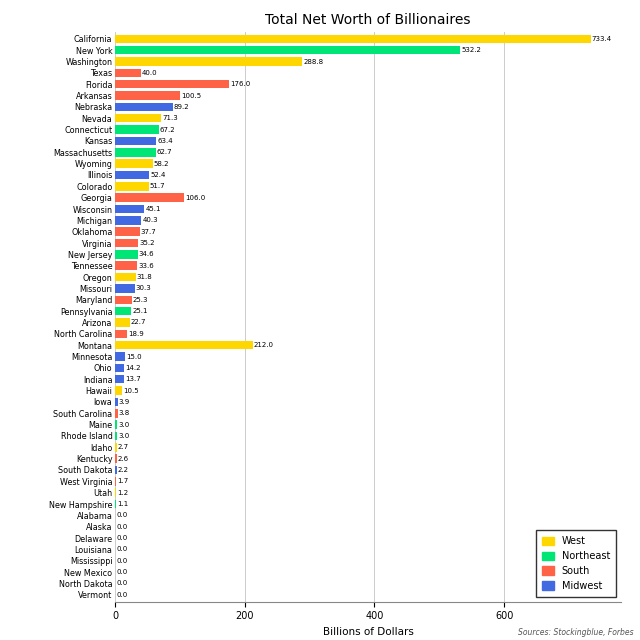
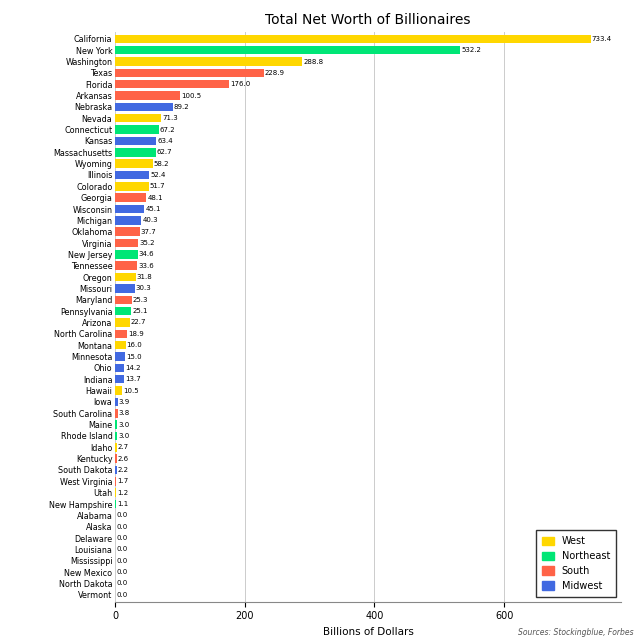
Texas: 40 -> 229
Georgia: 106 -> 48
Montana: 212 -> 16
